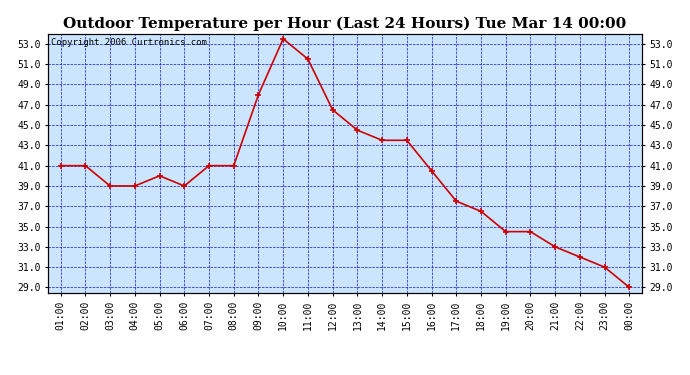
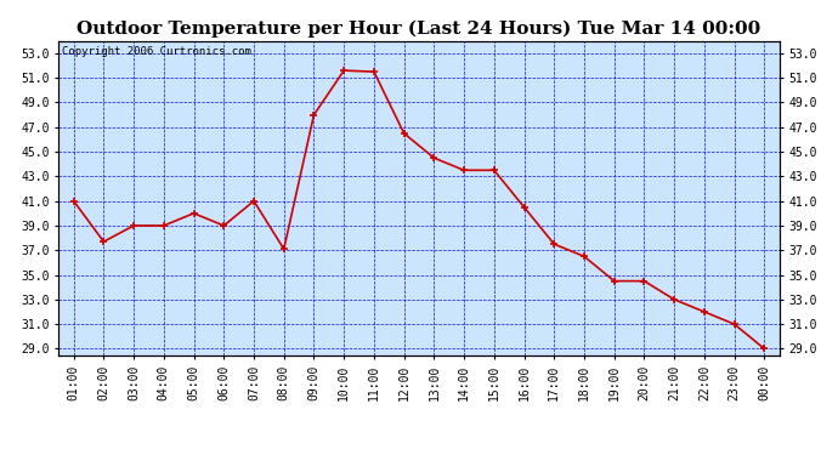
02:00: 41.0 -> 37.7
08:00: 41.0 -> 37.1
10:00: 53.5 -> 51.6
